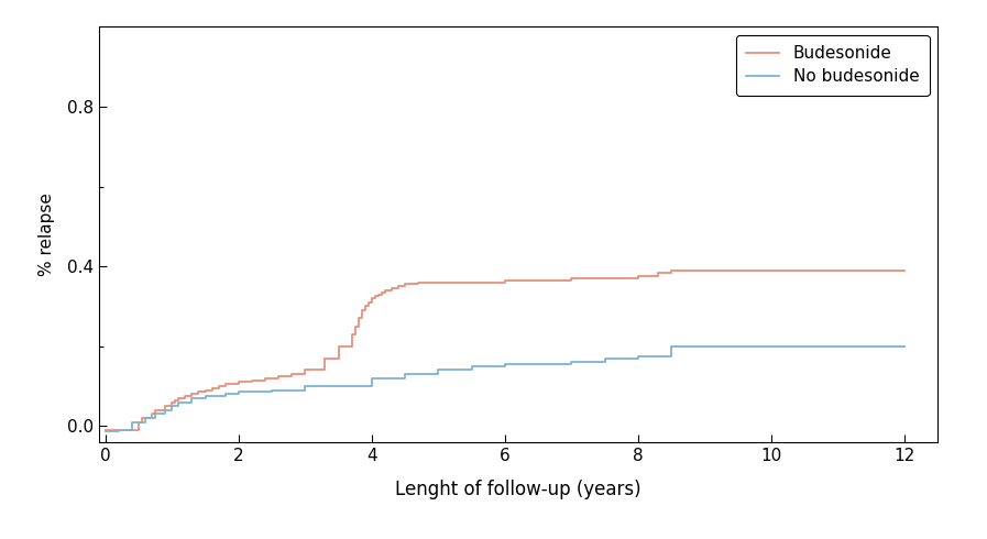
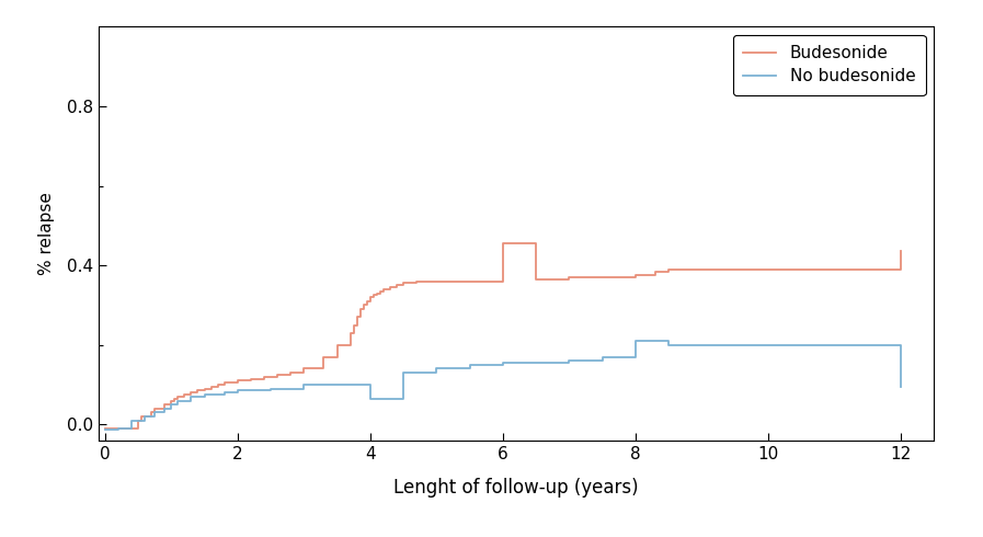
No budesonide/4: 0.120 -> 0.065
Budesonide/6: 0.365 -> 0.455
No budesonide/8: 0.175 -> 0.210
Budesonide/12: 0.390 -> 0.435
No budesonide/12: 0.200 -> 0.095
